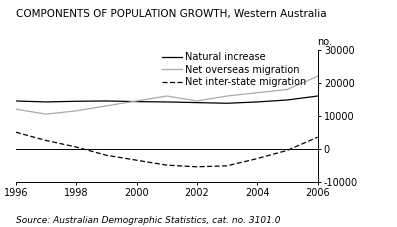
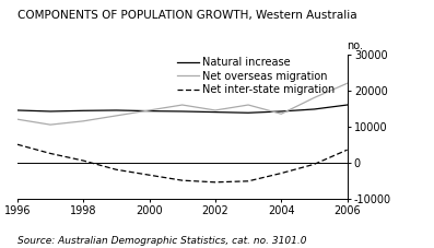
Net overseas migration/2004: 17000 -> 13500
